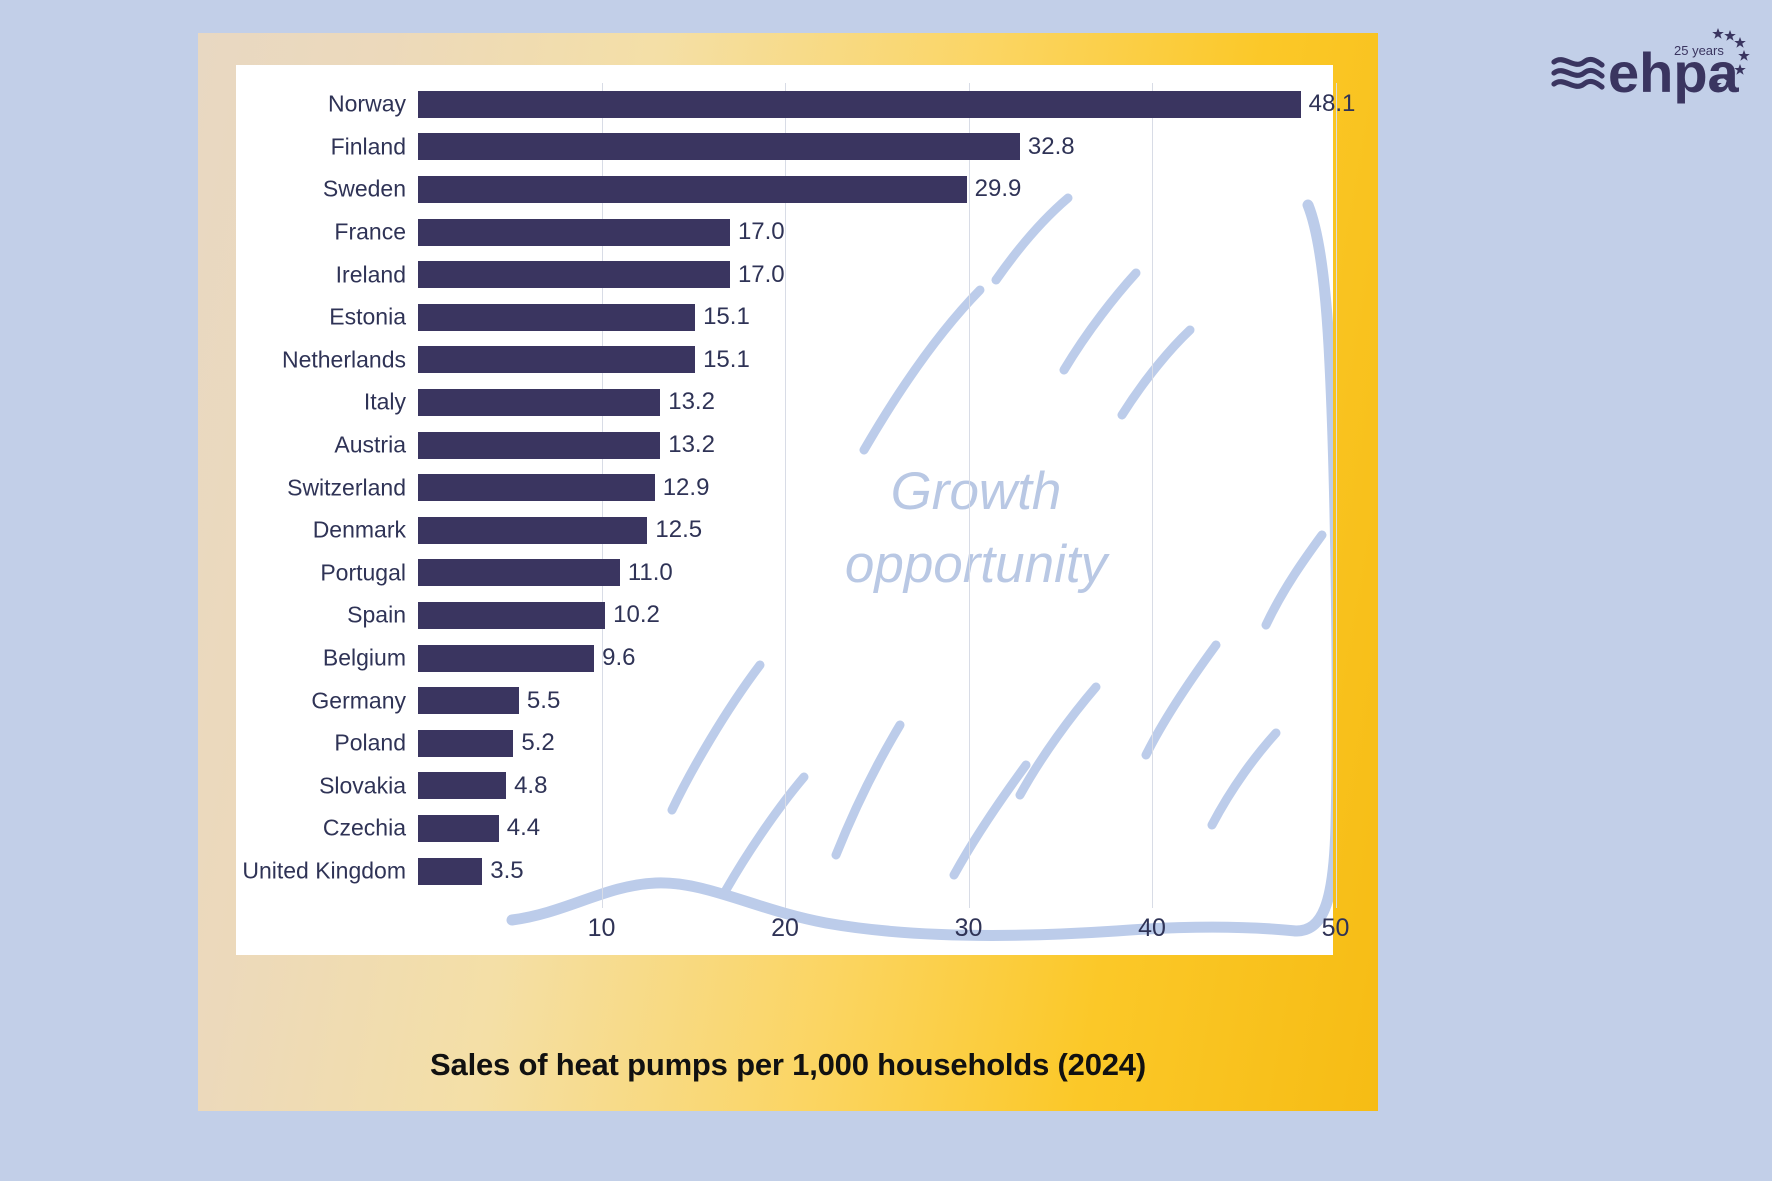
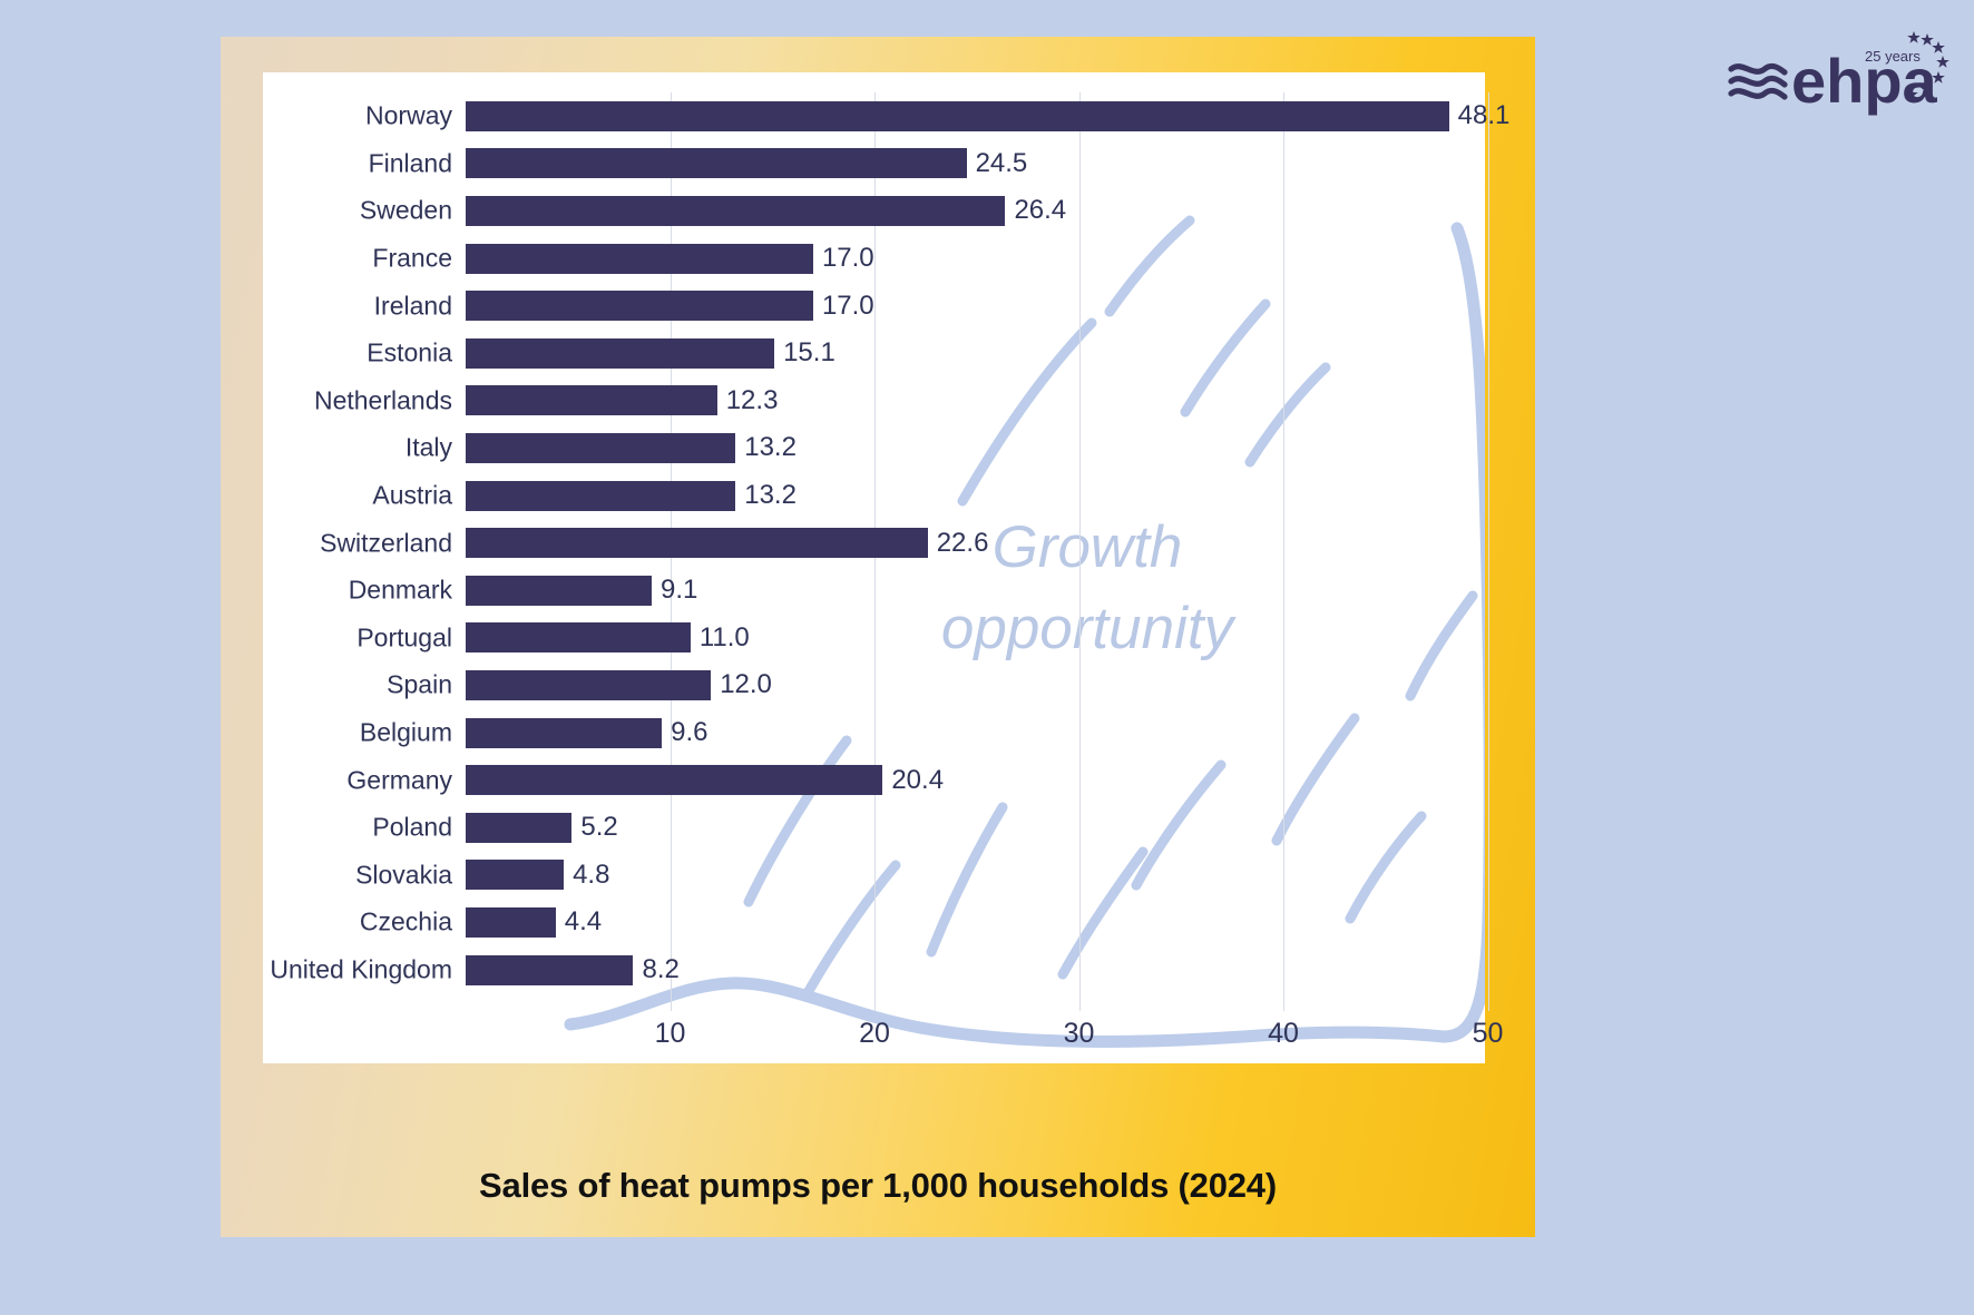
Finland: 32.8 -> 24.5
Sweden: 29.9 -> 26.4
Netherlands: 15.1 -> 12.3
Switzerland: 12.9 -> 22.6
Denmark: 12.5 -> 9.1
Spain: 10.2 -> 12.0
Germany: 5.5 -> 20.4
United Kingdom: 3.5 -> 8.2
